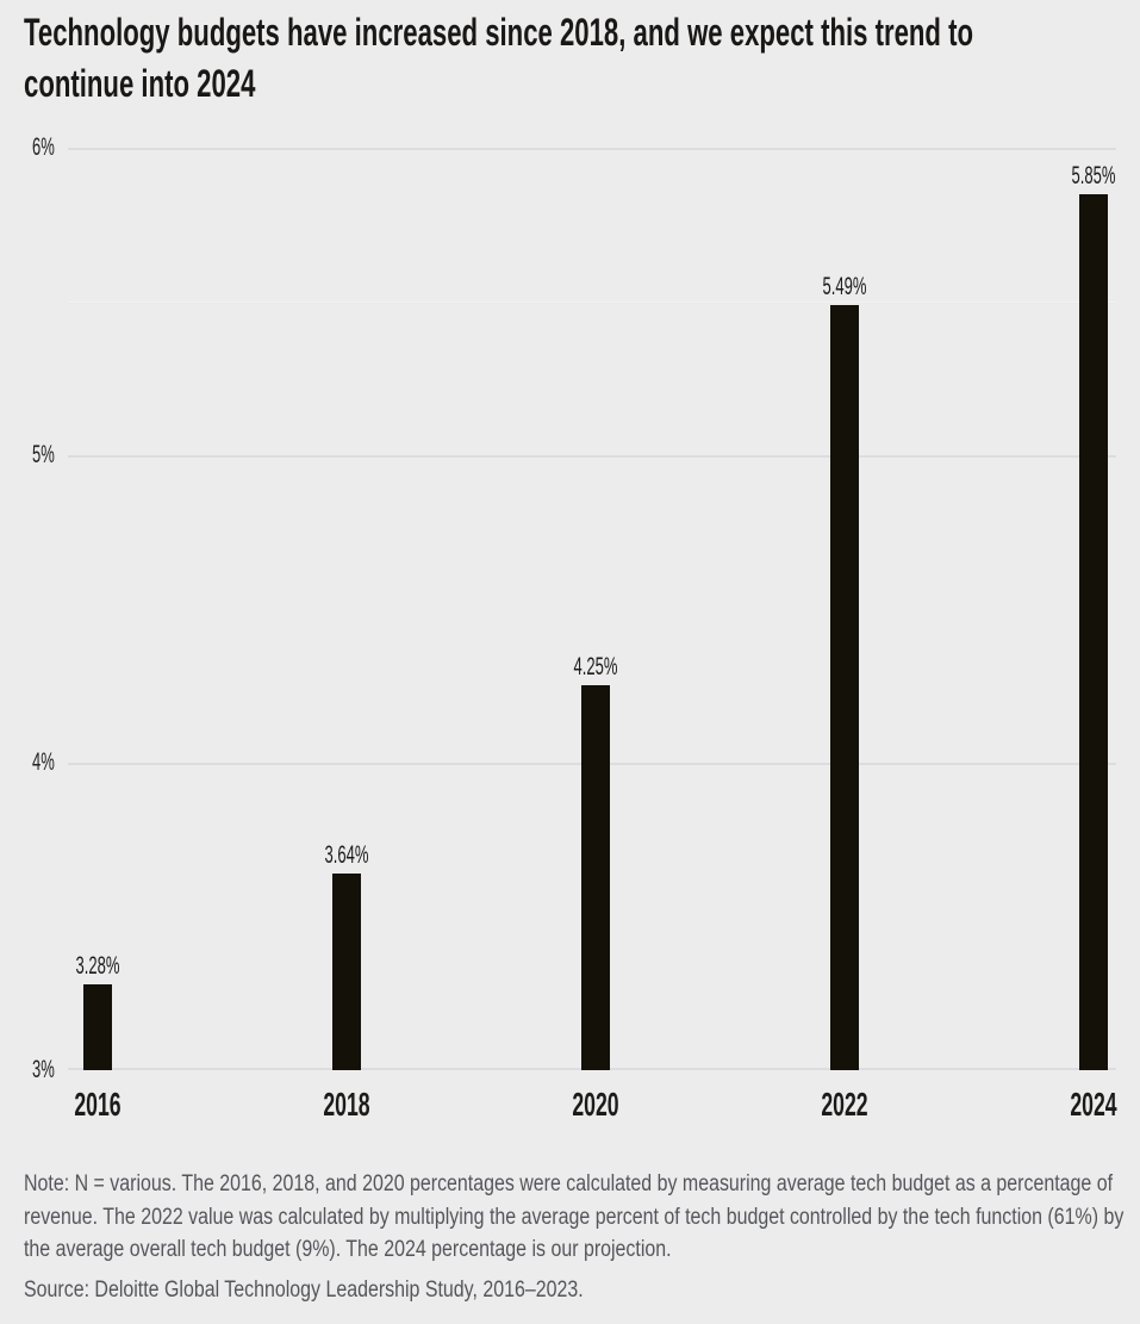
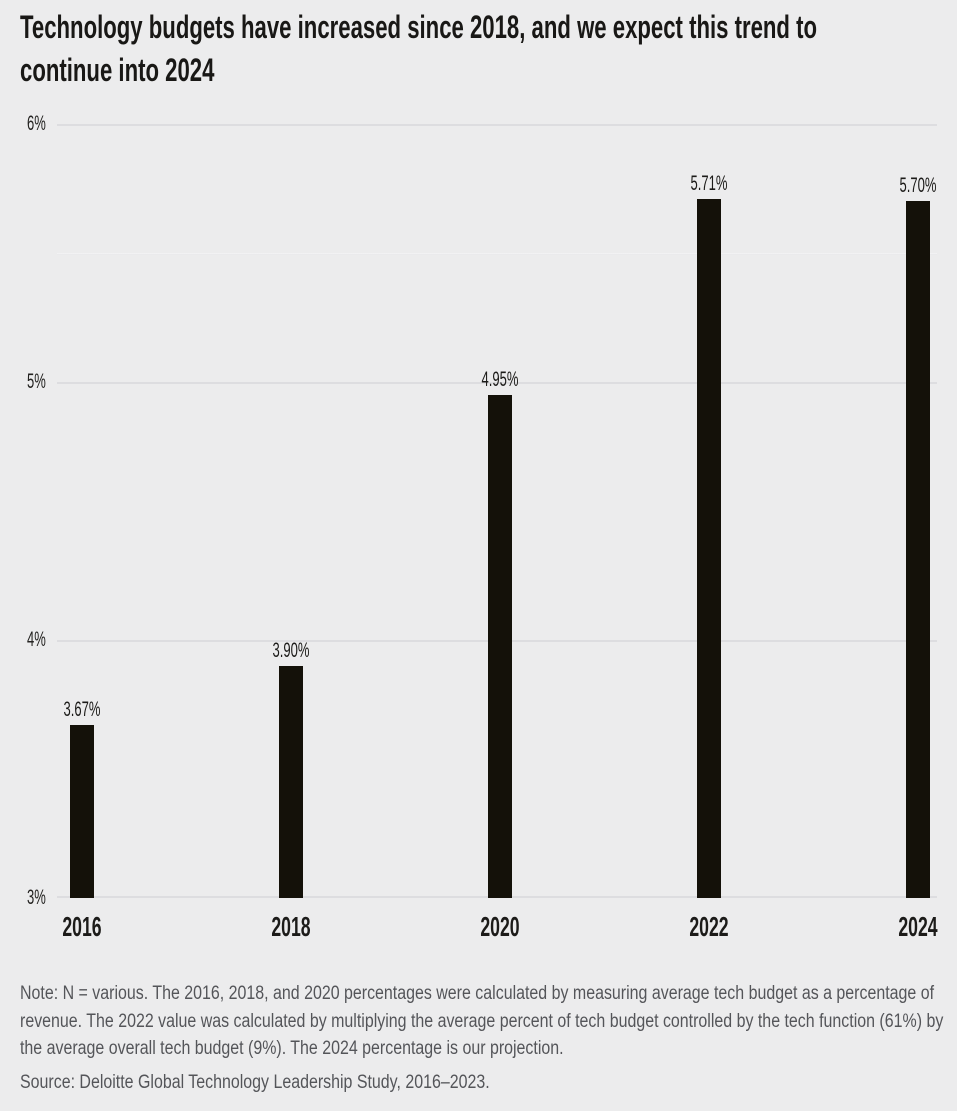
2016: 3.28% -> 3.67%
2018: 3.64% -> 3.90%
2020: 4.25% -> 4.95%
2022: 5.49% -> 5.71%
2024: 5.85% -> 5.70%
